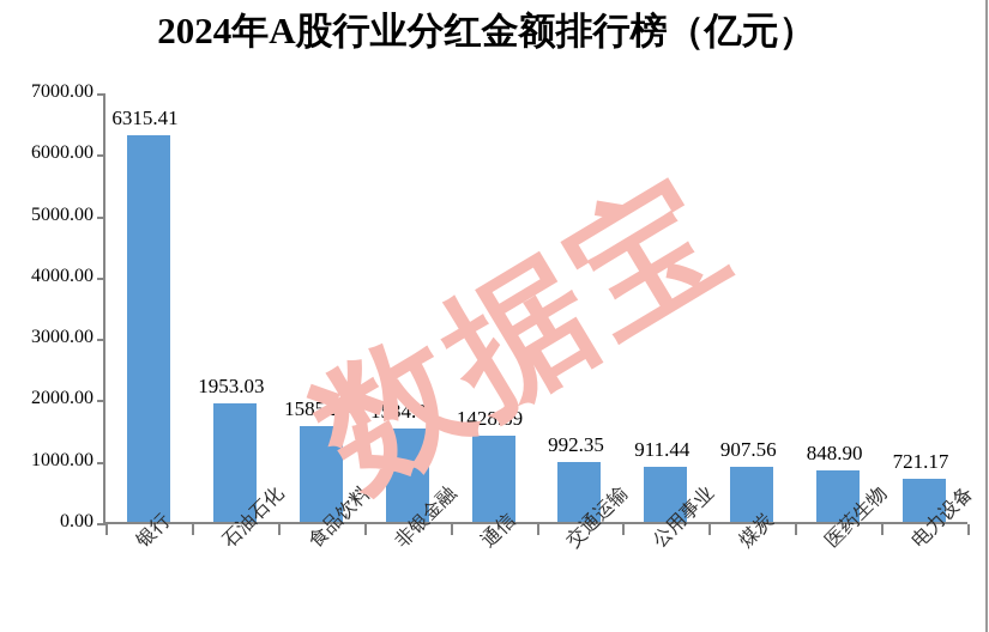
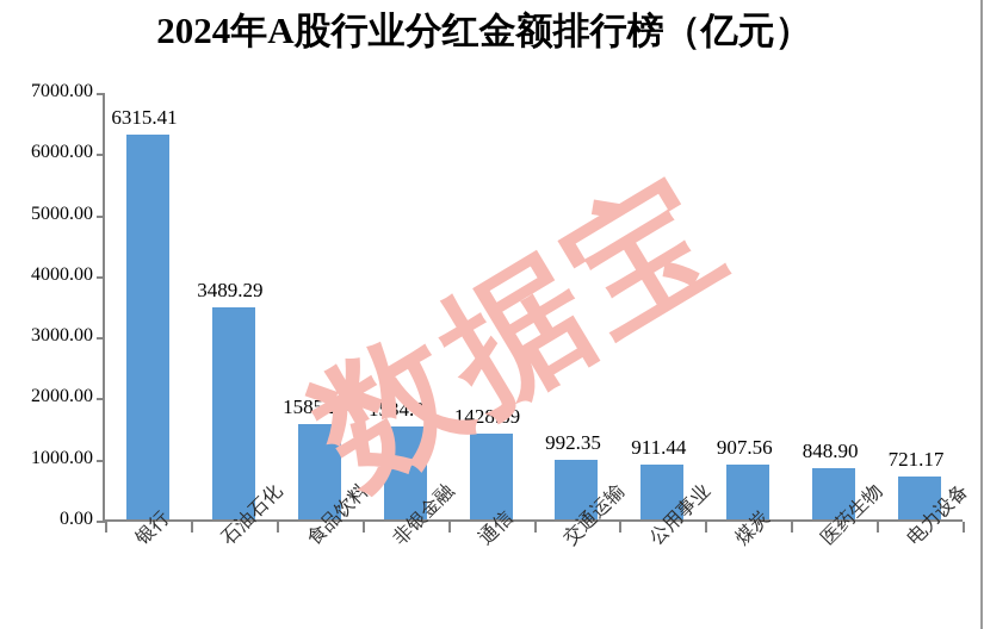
石油石化: 1953.03 -> 3489.29
